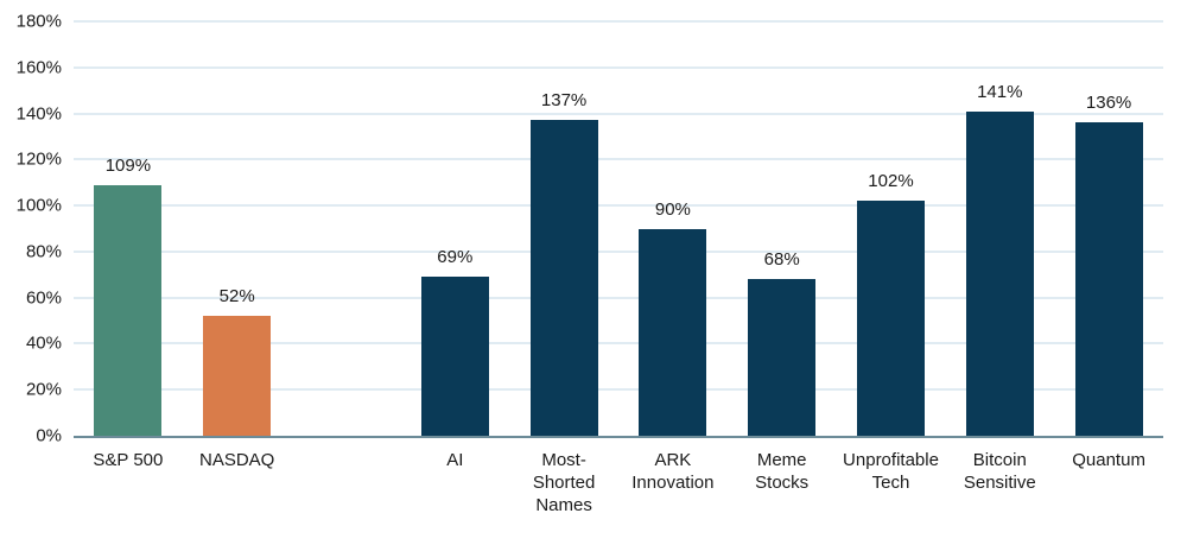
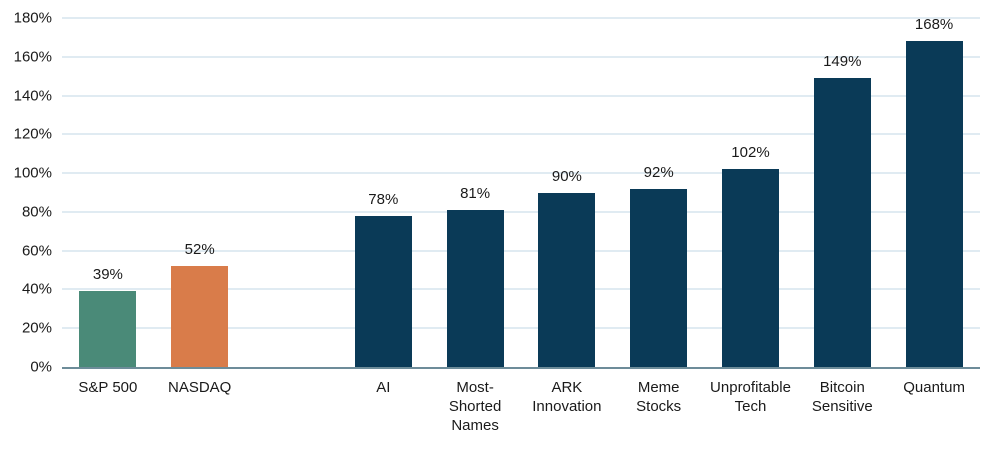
S&P 500: 109% -> 39%
AI: 69% -> 78%
Most-Shorted Names: 137% -> 81%
Meme Stocks: 68% -> 92%
Bitcoin Sensitive: 141% -> 149%
Quantum: 136% -> 168%
